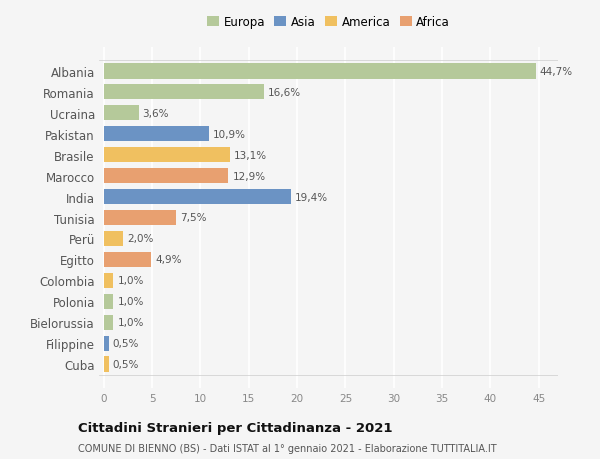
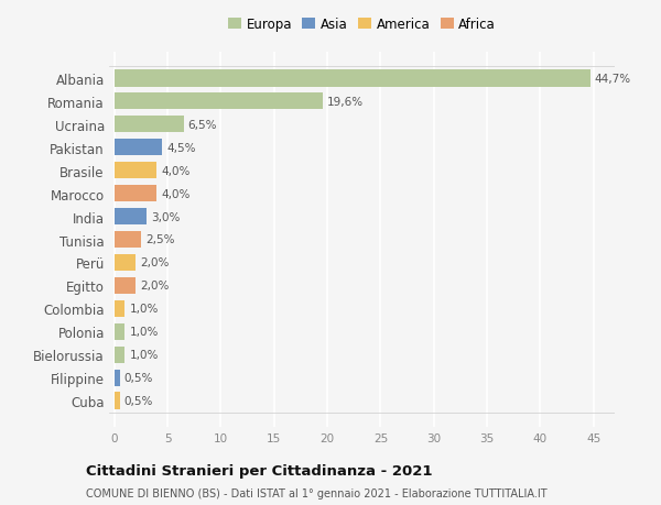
Romania: 16,6% -> 19,6%
Ucraina: 3,6% -> 6,5%
Pakistan: 10,9% -> 4,5%
Brasile: 13,1% -> 4,0%
Marocco: 12,9% -> 4,0%
India: 19,4% -> 3,0%
Tunisia: 7,5% -> 2,5%
Egitto: 4,9% -> 2,0%
